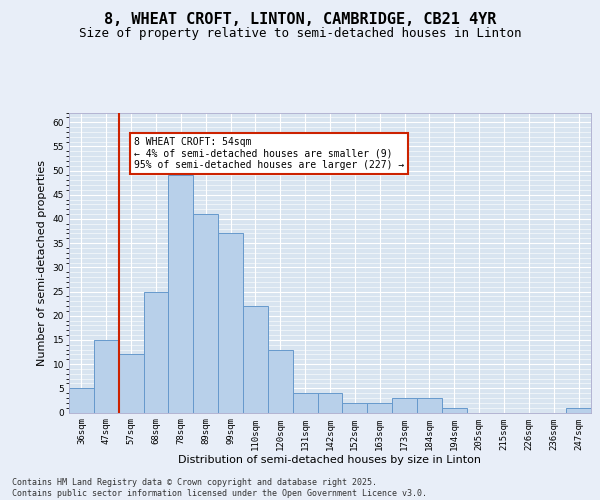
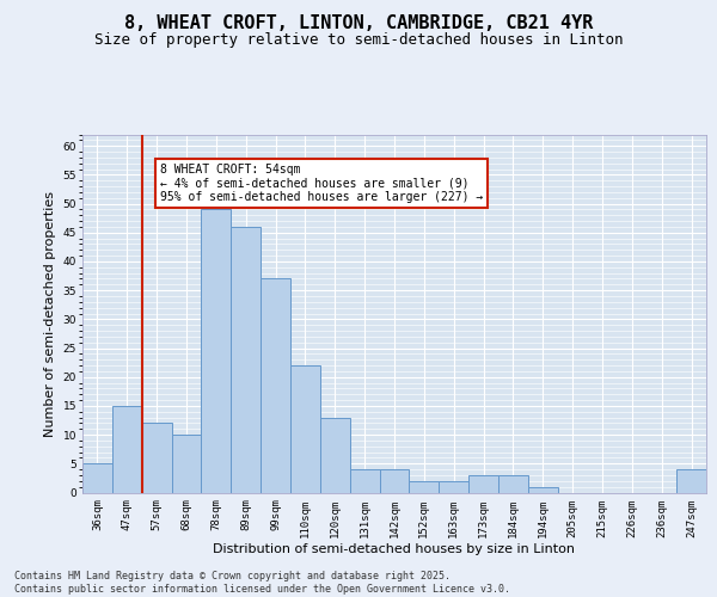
68sqm: 25 -> 10
89sqm: 41 -> 46
247sqm: 1 -> 4
